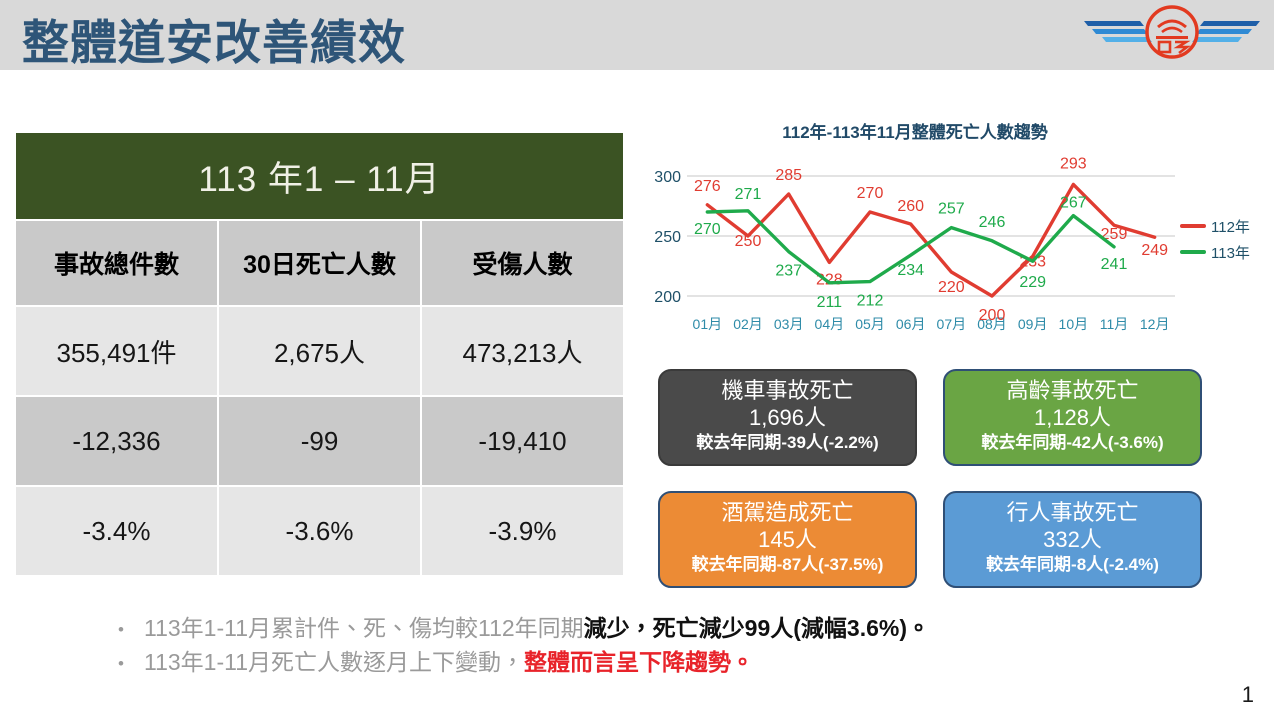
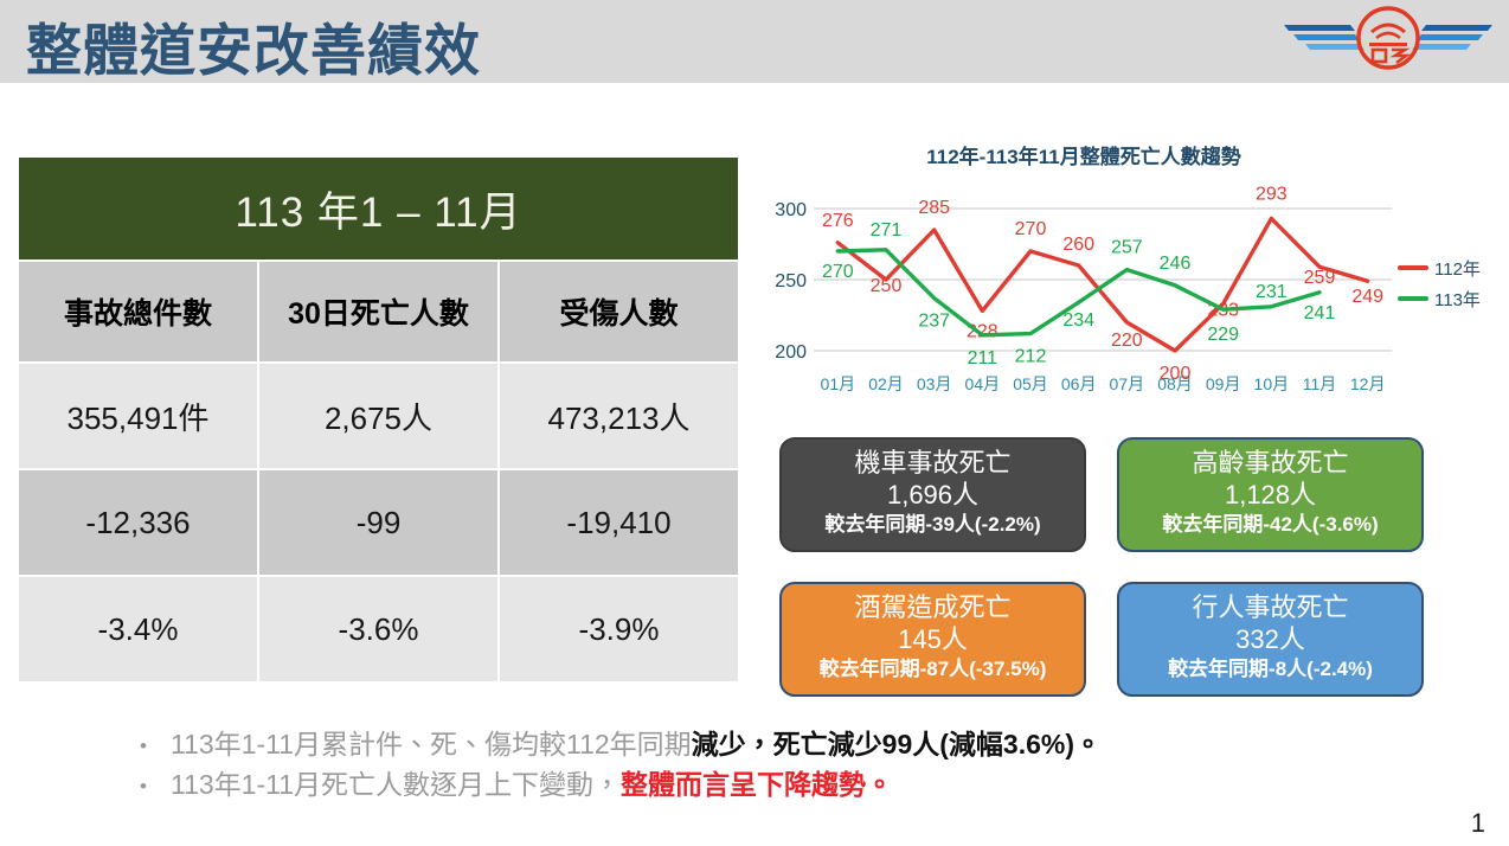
113年/10月: 267 -> 231
